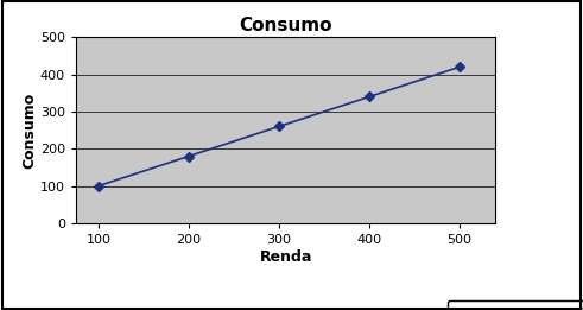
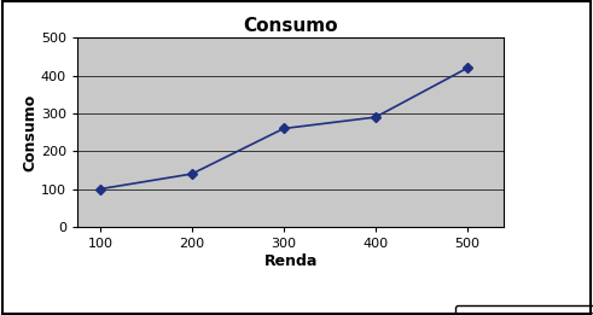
200: 180 -> 140
400: 340 -> 290
